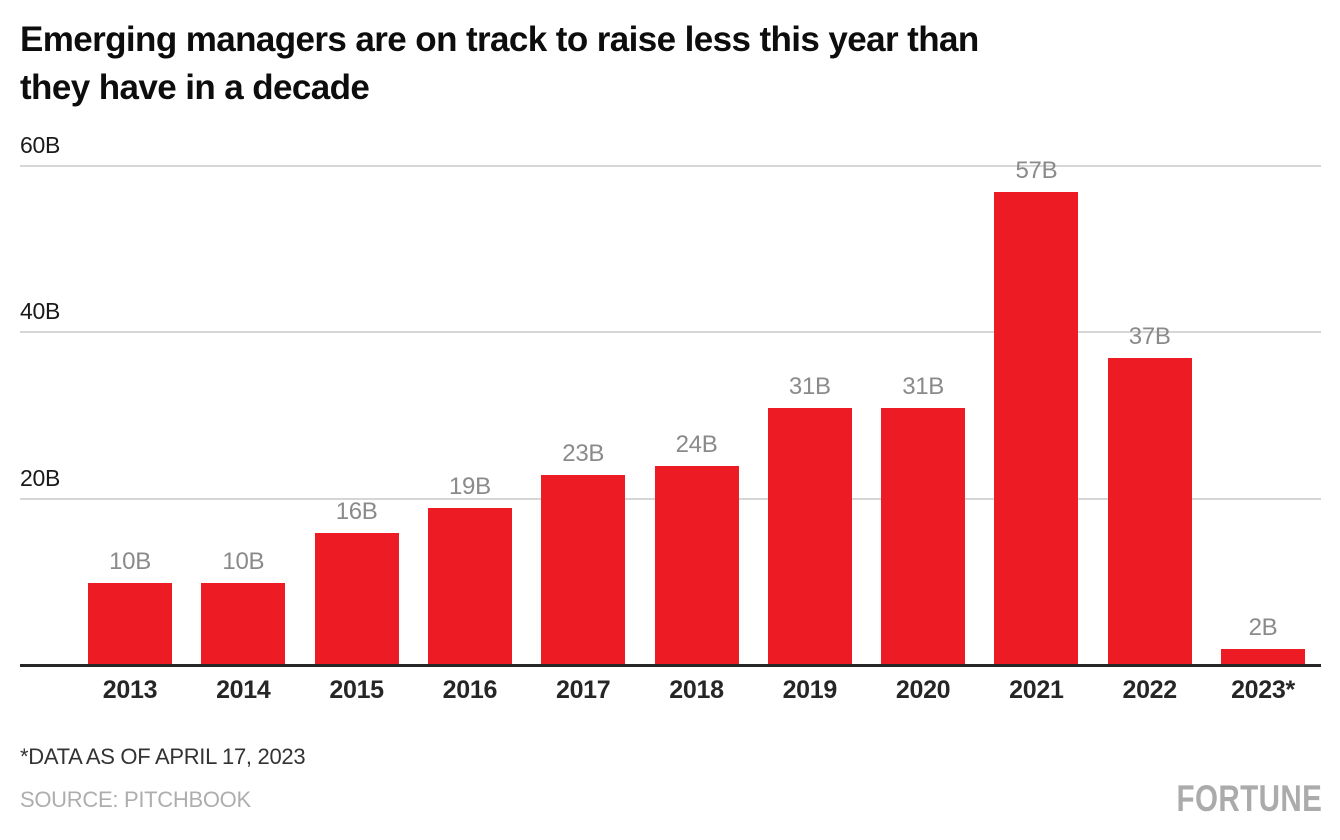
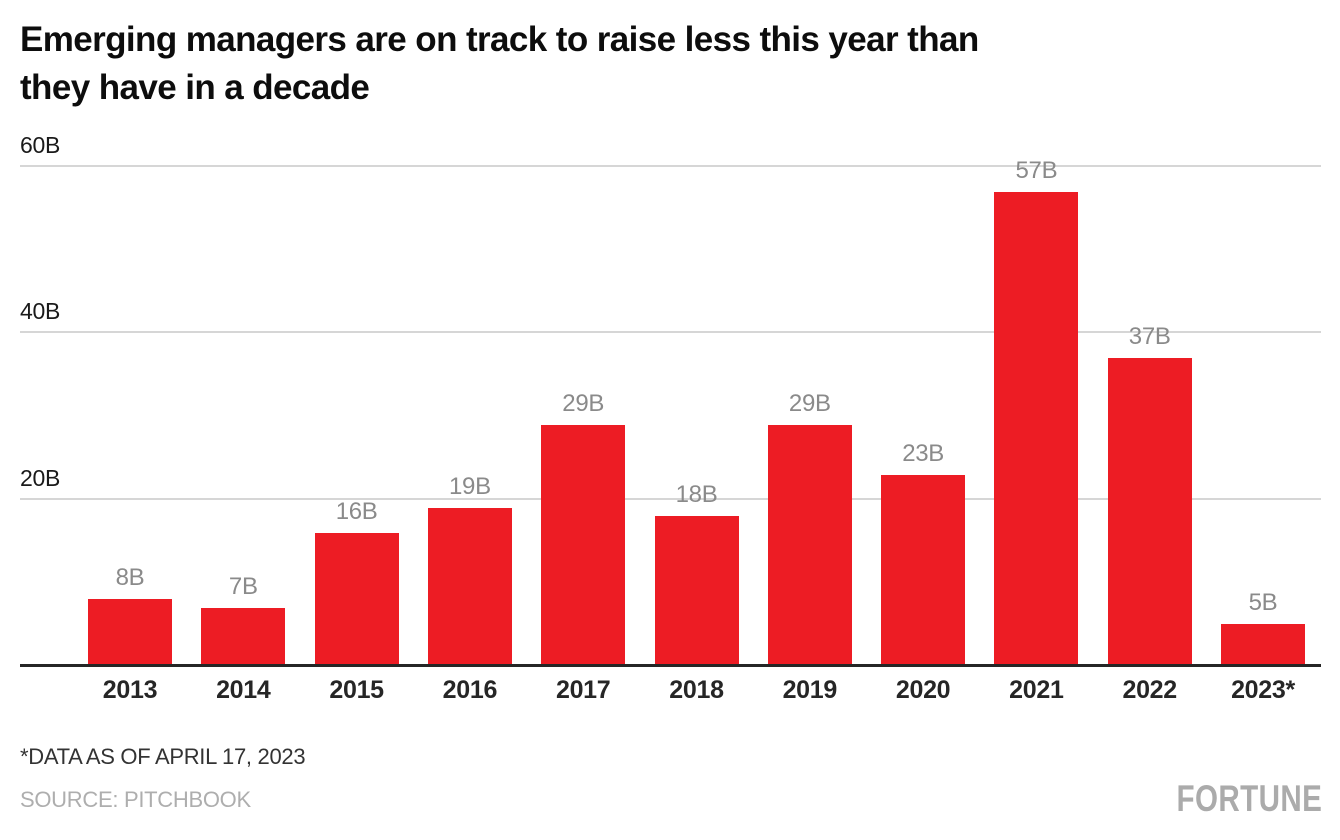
2013: 10B -> 8B
2014: 10B -> 7B
2017: 23B -> 29B
2018: 24B -> 18B
2019: 31B -> 29B
2020: 31B -> 23B
2023*: 2B -> 5B
